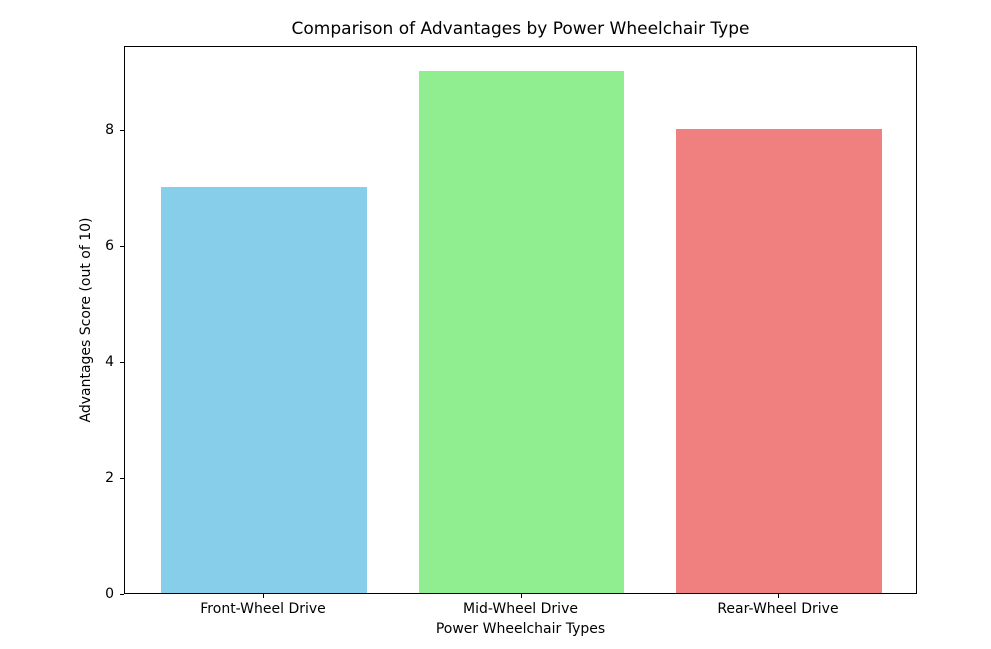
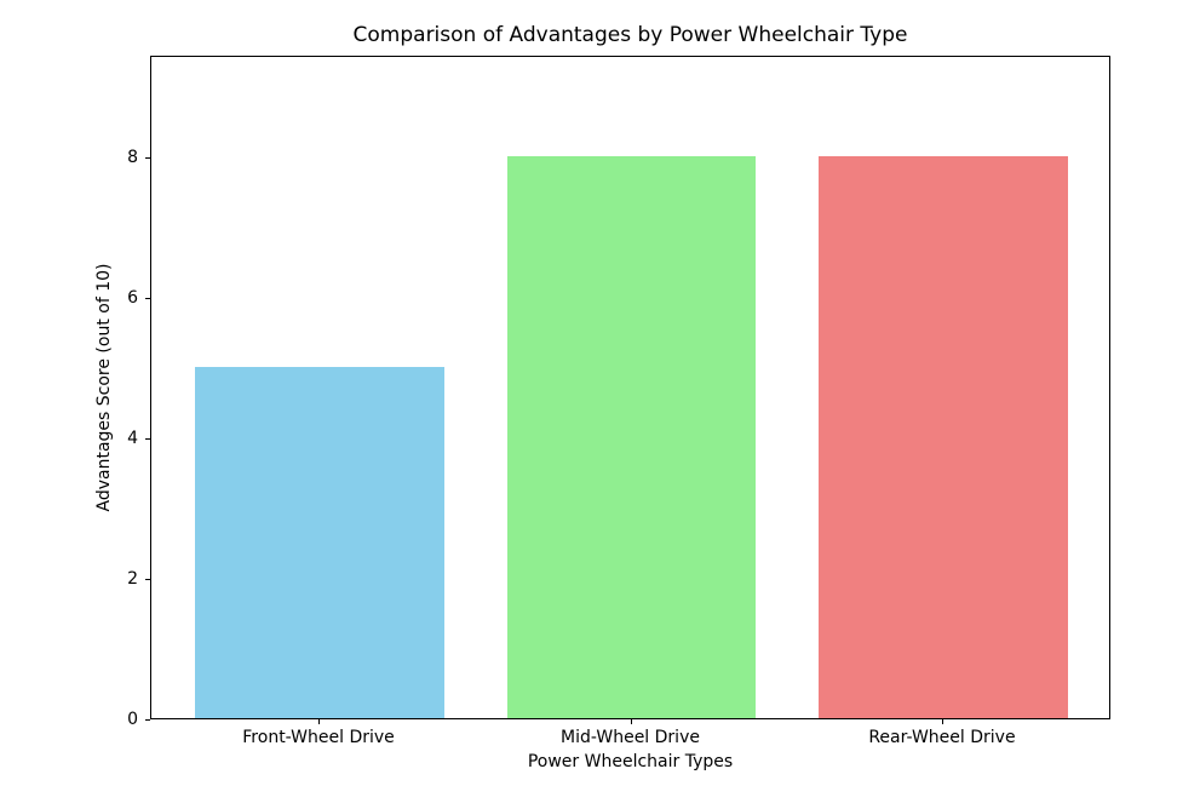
Front-Wheel Drive: 7 -> 5
Mid-Wheel Drive: 9 -> 8
